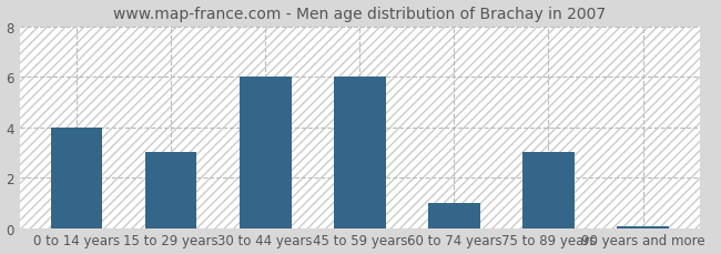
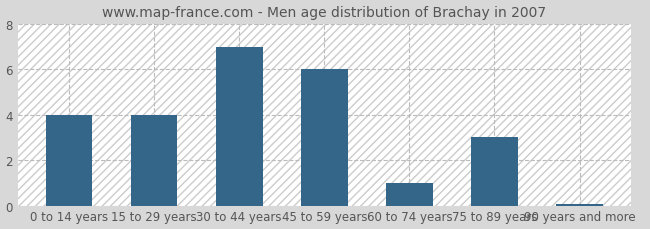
15 to 29 years: 3.00 -> 4.00
30 to 44 years: 6.00 -> 7.00
